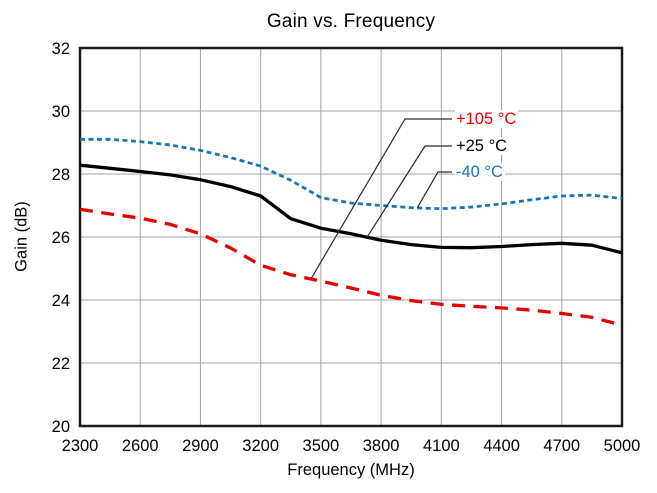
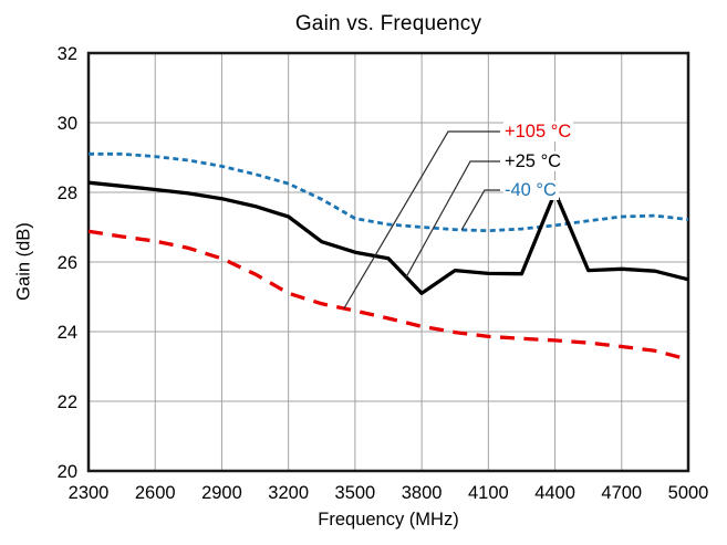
+25 °C/3800: 25.9 -> 25.1
+25 °C/4400: 25.7 -> 28.0
